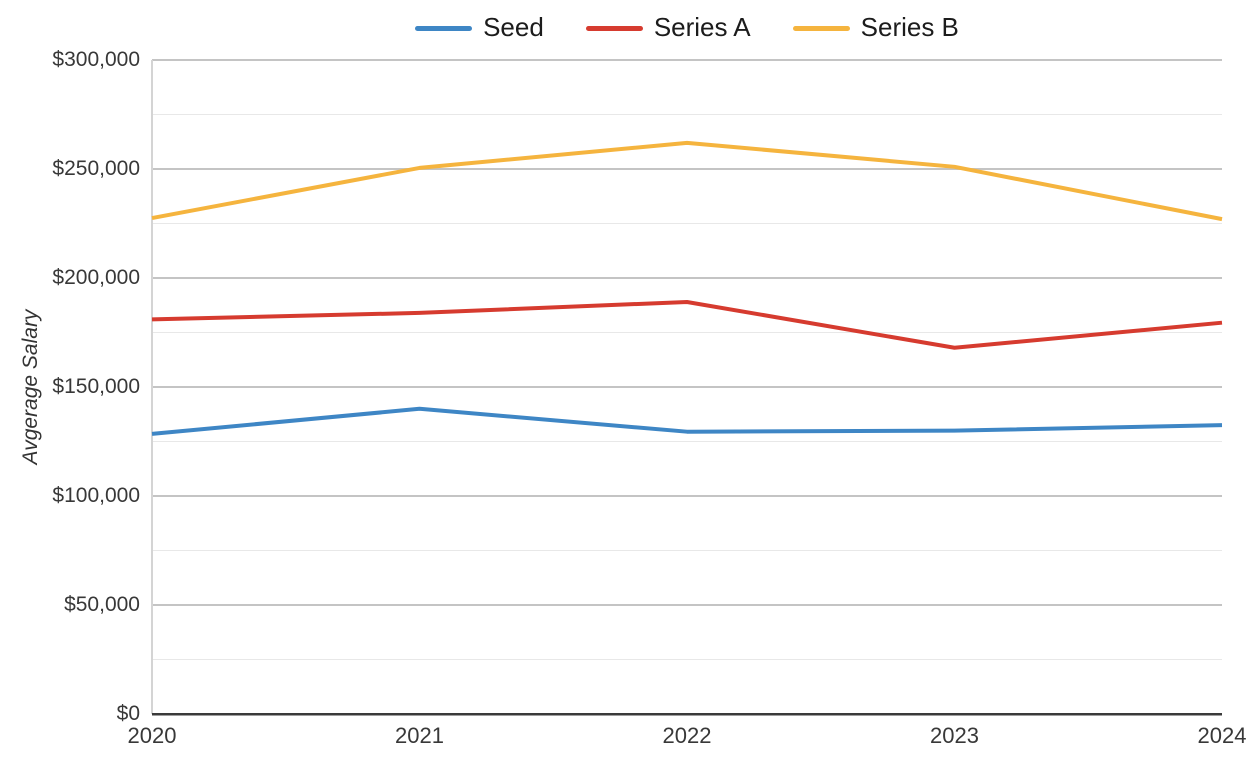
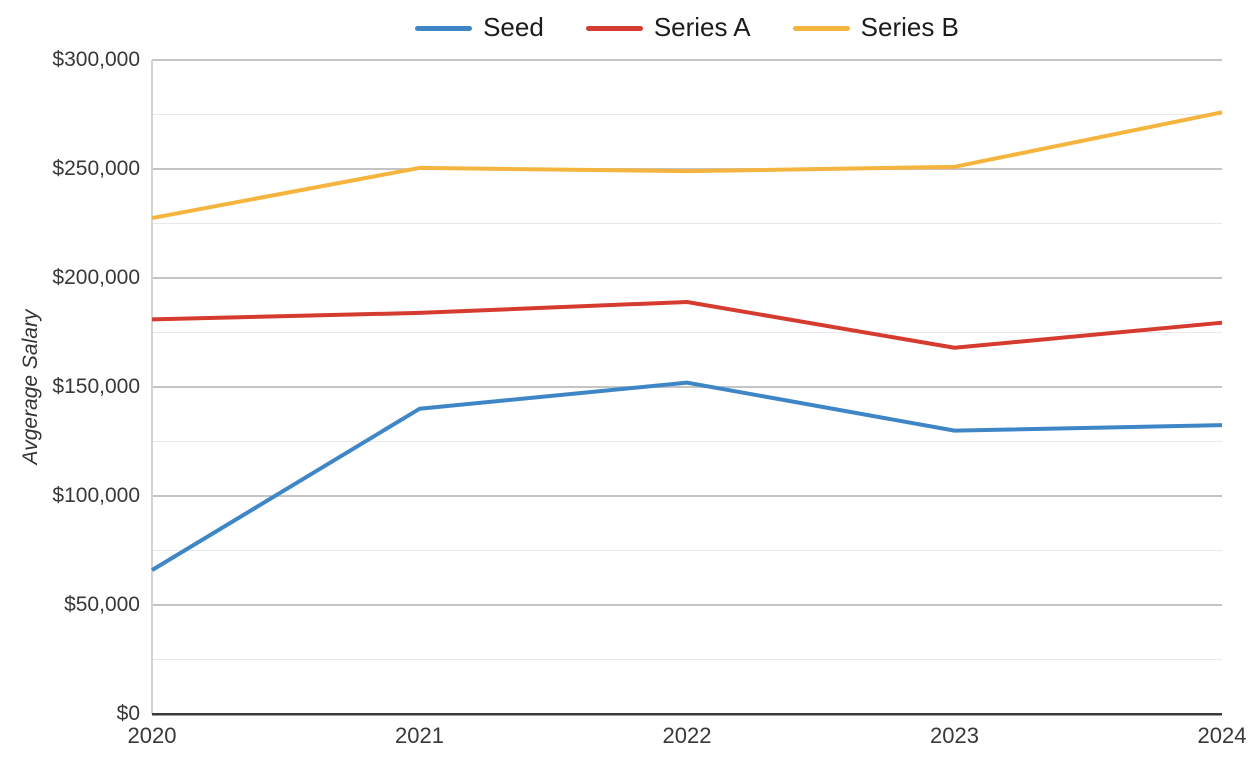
Seed/2020: $128000 -> $66000
Seed/2022: $130000 -> $152000
Series B/2022: $262000 -> $249000
Series B/2024: $227000 -> $276000
